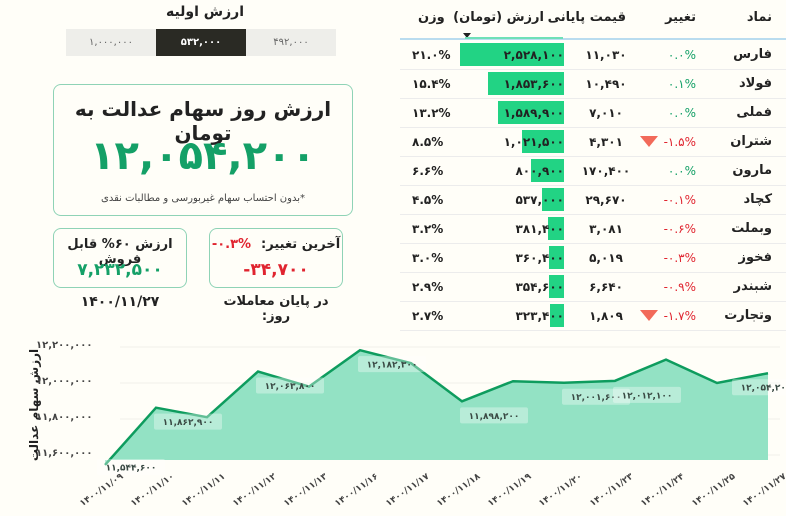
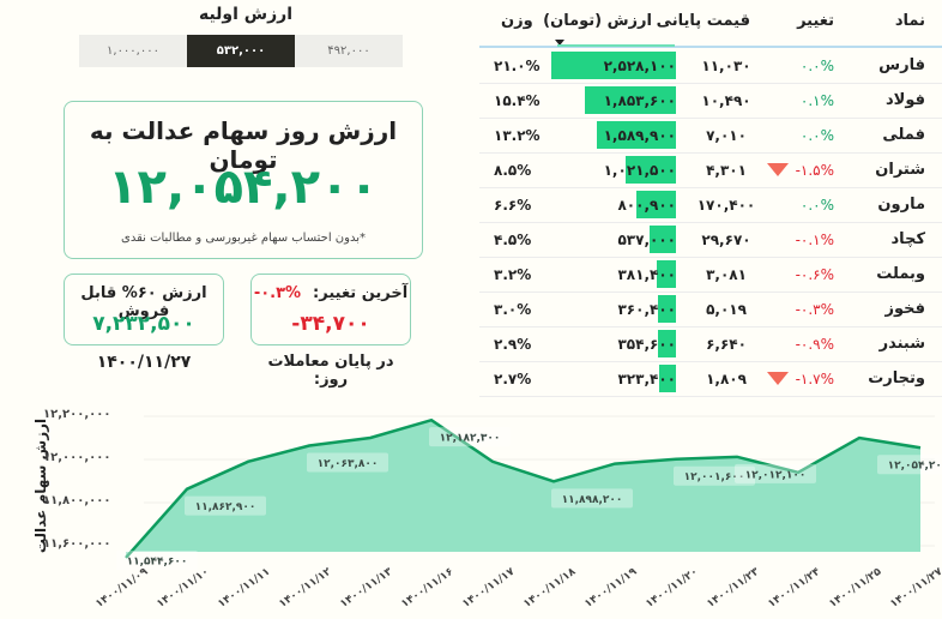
۱۴۰۰/۱۱/۱۱: 11810000 -> 11990000
۱۴۰۰/۱۱/۱۳: 11980000 -> 12100000
۱۴۰۰/۱۱/۱۷: 12110000 -> 11990000
۱۴۰۰/۱۱/۱۹: 12010000 -> 11980000
۱۴۰۰/۱۱/۲۴: 12130000 -> 11940000
۱۴۰۰/۱۱/۲۵: 12000000 -> 12100000
